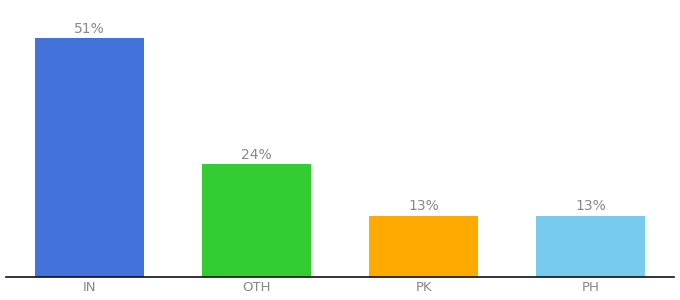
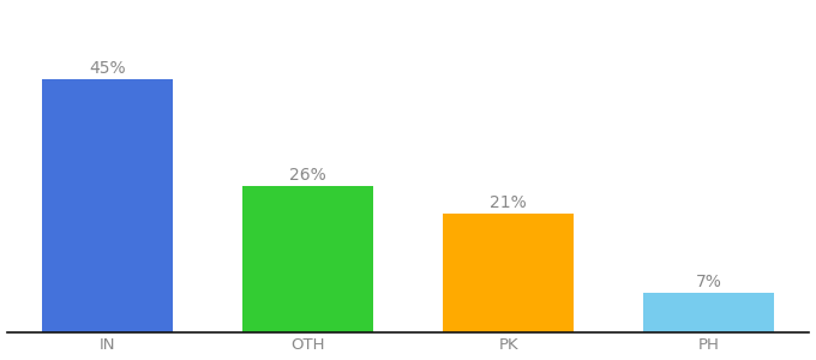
IN: 51% -> 45%
OTH: 24% -> 26%
PK: 13% -> 21%
PH: 13% -> 7%
